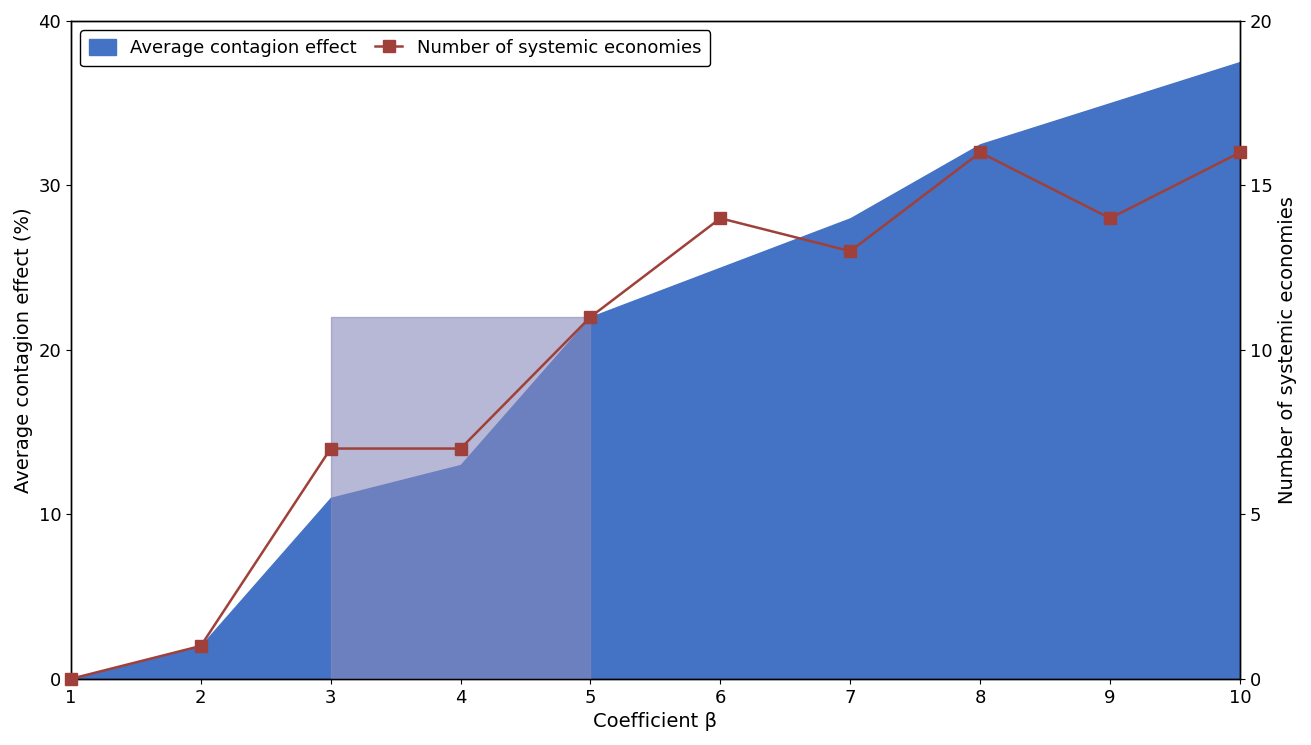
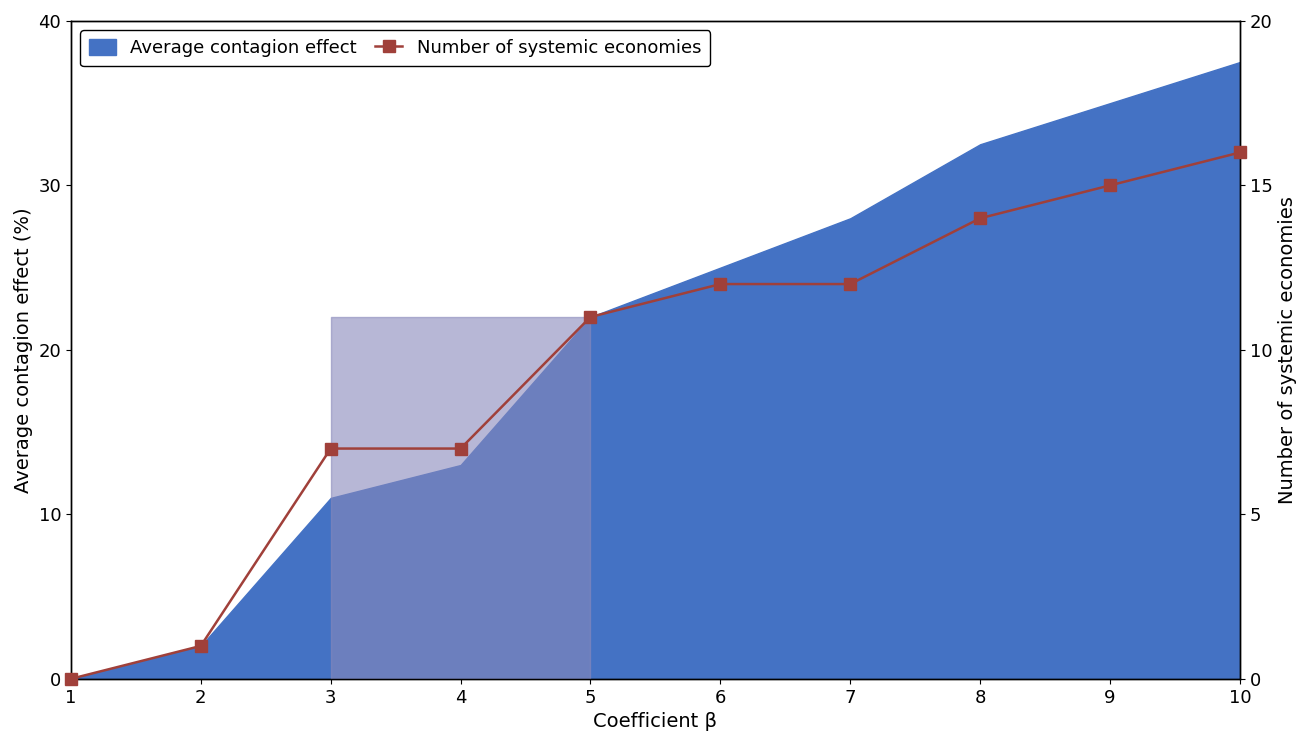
Number of systemic economies/6: 14 -> 12
Number of systemic economies/7: 13 -> 12
Number of systemic economies/8: 16 -> 14
Number of systemic economies/9: 14 -> 15
